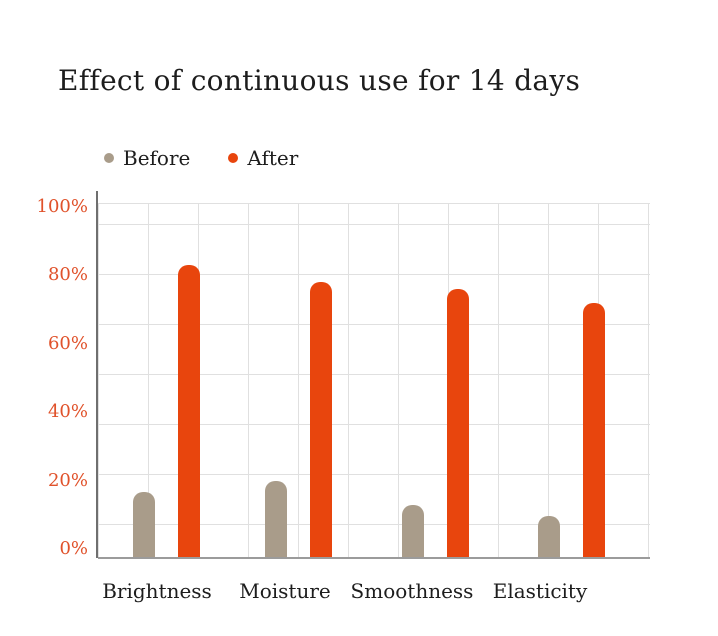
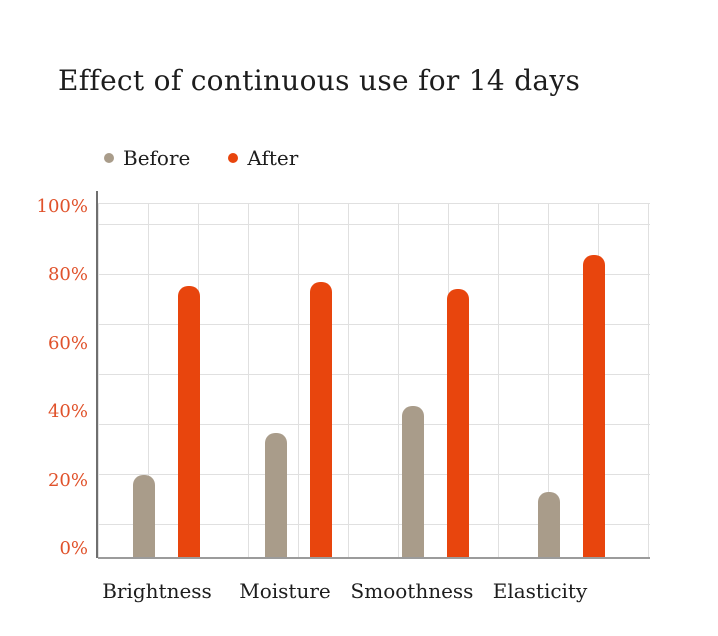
Before/Brightness: 17% -> 22%
After/Brightness: 83% -> 77%
Before/Moisture: 20% -> 34%
Before/Smoothness: 13% -> 42%
Before/Elasticity: 10% -> 17%
After/Elasticity: 72% -> 86%
